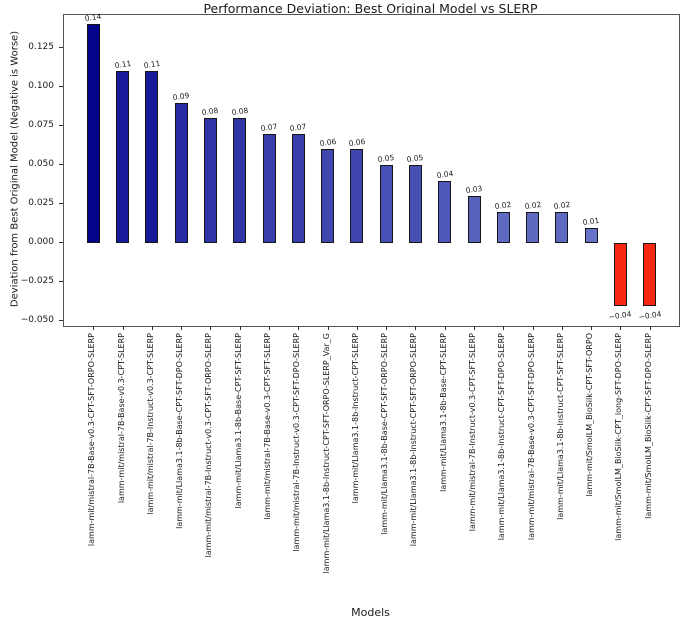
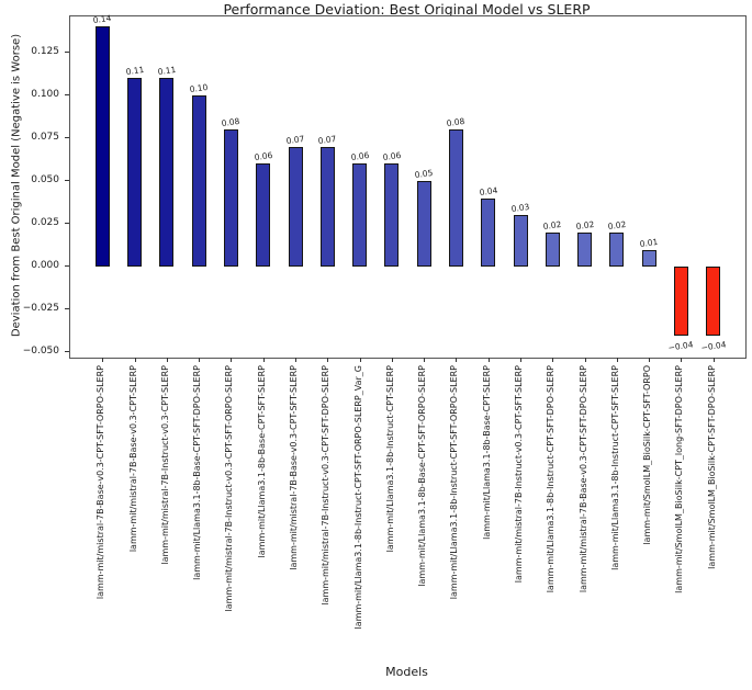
lamm-mit/Llama3.1-8b-Base-CPT-SFT-DPO-SLERP: 0.09 -> 0.10
lamm-mit/Llama3.1-8b-Base-CPT-SFT-SLERP: 0.08 -> 0.06
lamm-mit/Llama3.1-8b-Instruct-CPT-SFT-ORPO-SLERP: 0.05 -> 0.08
